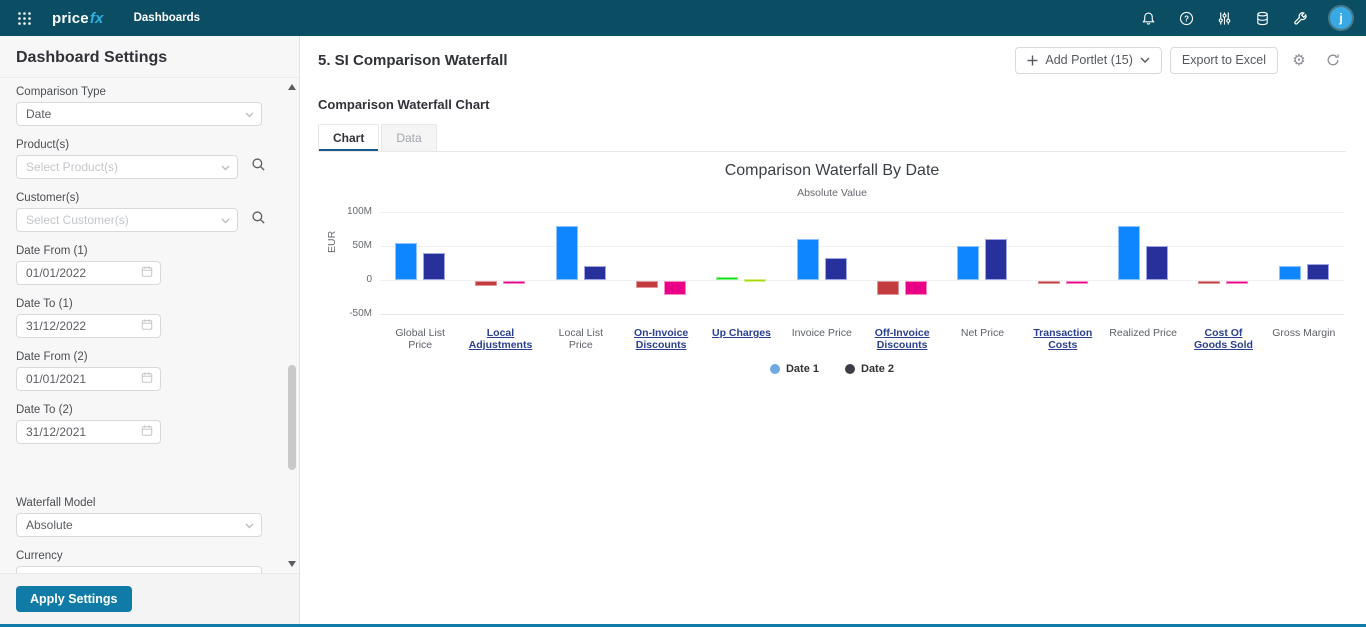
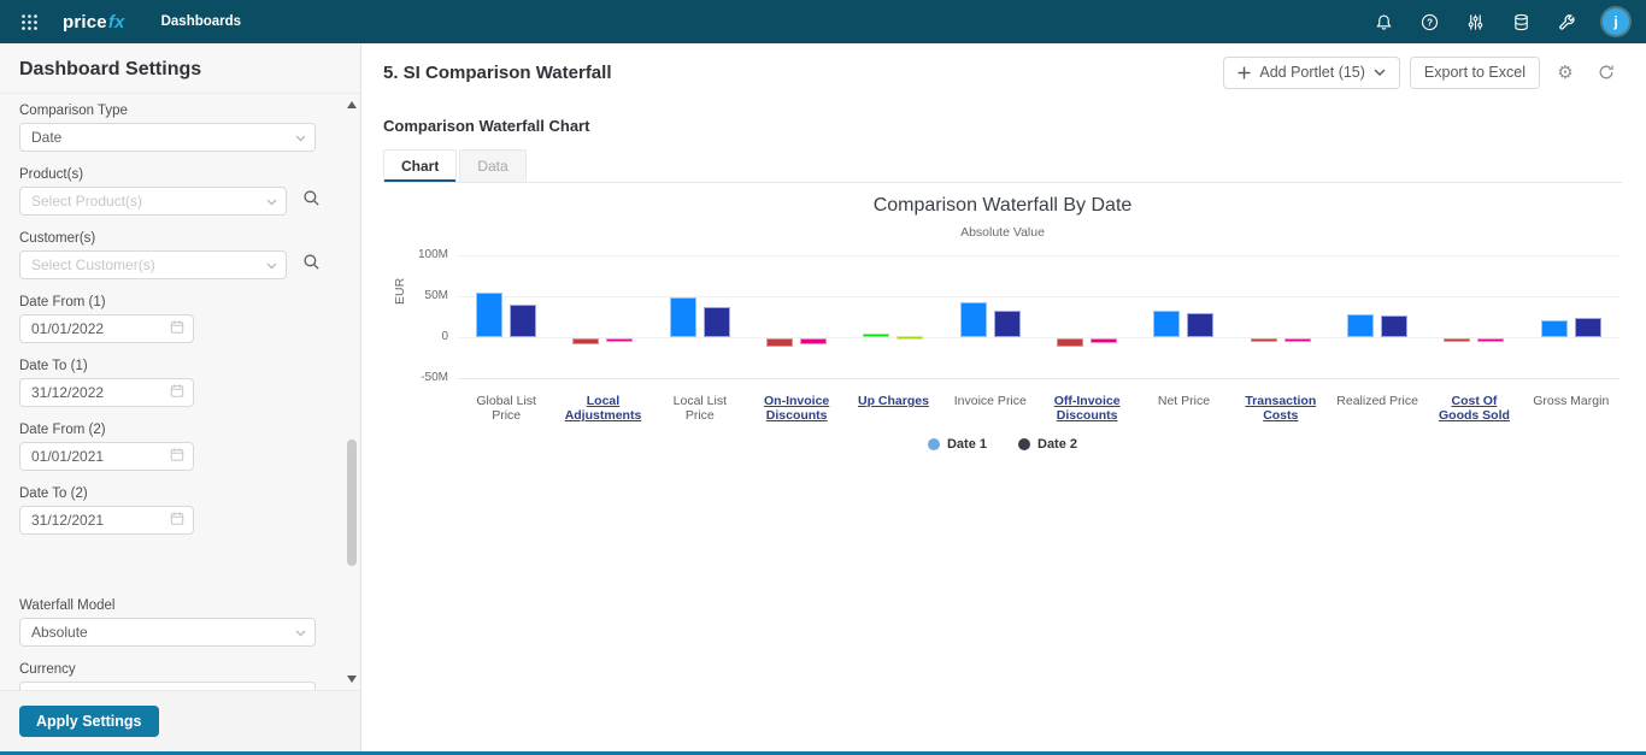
Date 1/Local List Price: 80M -> 50M
Date 2/Local List Price: 20M -> 40M
Date 2/On-Invoice Discounts: -20M -> -10M
Date 1/Invoice Price: 60M -> 40M
Date 1/Off-Invoice Discounts: -20M -> -10M
Date 2/Off-Invoice Discounts: -20M -> -10M
Date 1/Net Price: 50M -> 30M
Date 2/Net Price: 60M -> 30M
Date 1/Realized Price: 80M -> 30M
Date 2/Realized Price: 50M -> 30M
